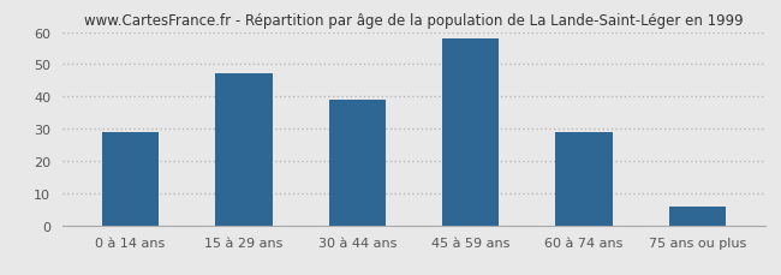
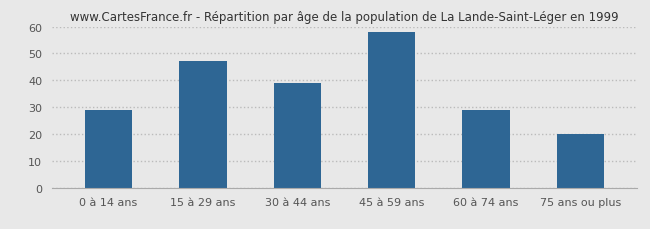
75 ans ou plus: 6 -> 20
